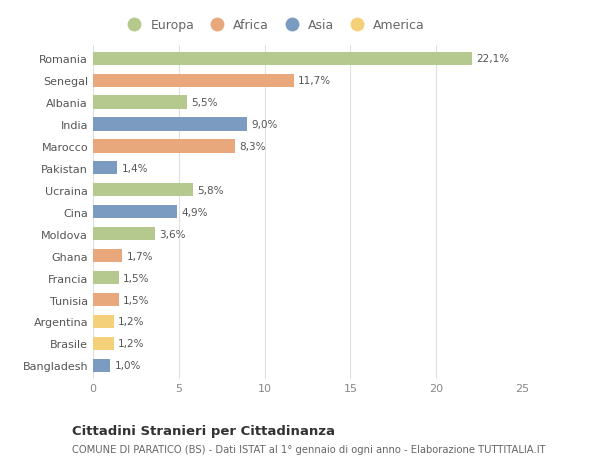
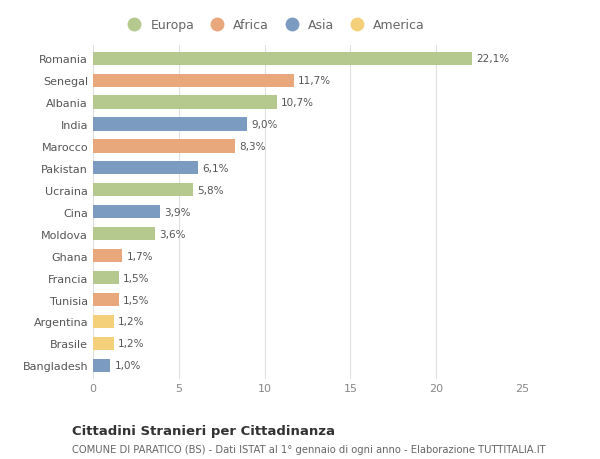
Albania: 5,5% -> 10,7%
Pakistan: 1,4% -> 6,1%
Cina: 4,9% -> 3,9%
